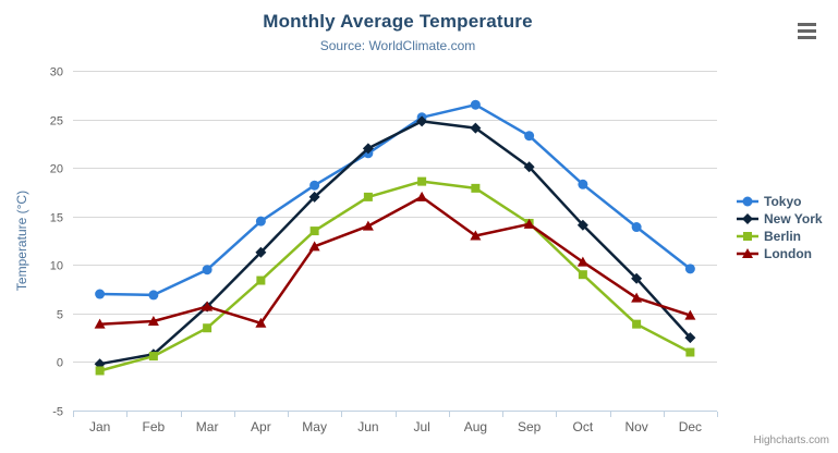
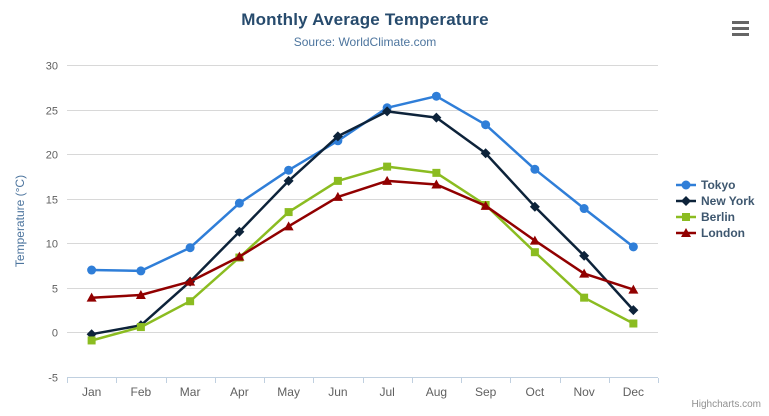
London/Apr: 4 -> 8
London/Jun: 14 -> 15
London/Aug: 13 -> 17
